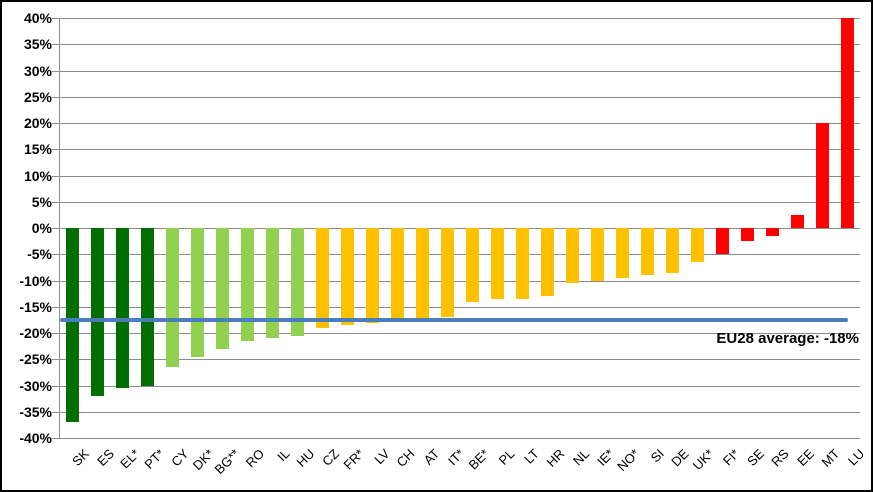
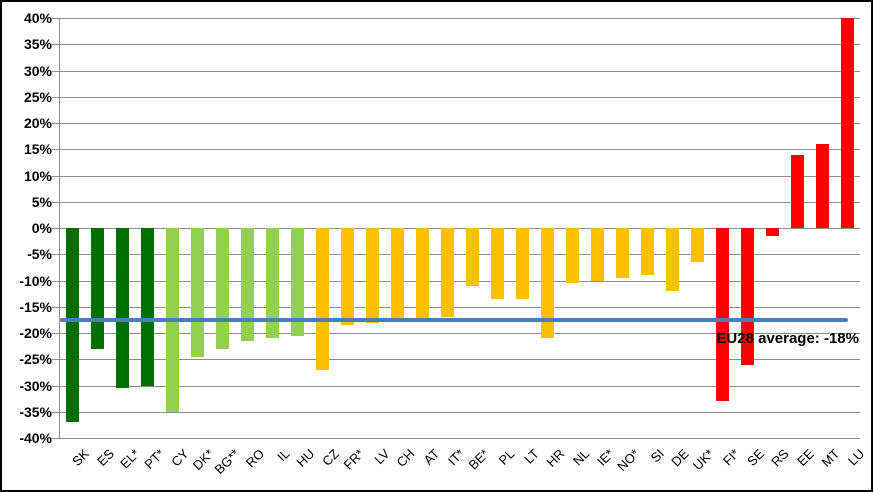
ES: -32% -> -23%
CY: -26% -> -35%
CZ: -19% -> -27%
BE*: -14% -> -11%
HR: -13% -> -21%
DE: -8% -> -12%
FI*: -5% -> -33%
SE: -2% -> -26%
EE: 2% -> 14%
MT: 20% -> 16%
